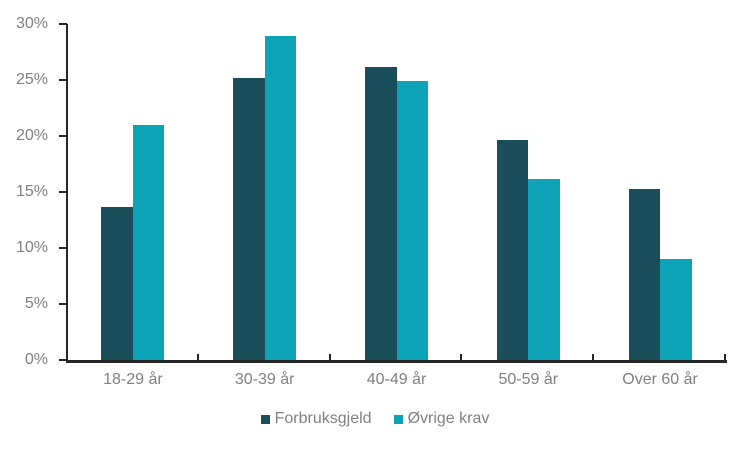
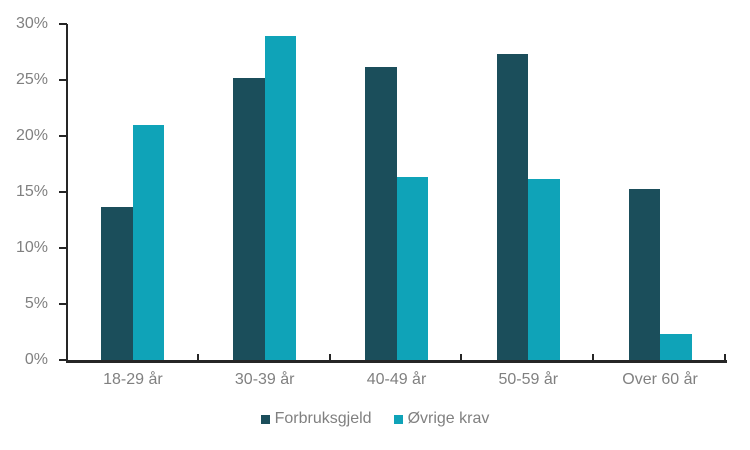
Øvrige krav/40-49 år: 24.9% -> 16.3%
Forbruksgjeld/50-59 år: 19.6% -> 27.3%
Øvrige krav/Over 60 år: 9.0% -> 2.3%
